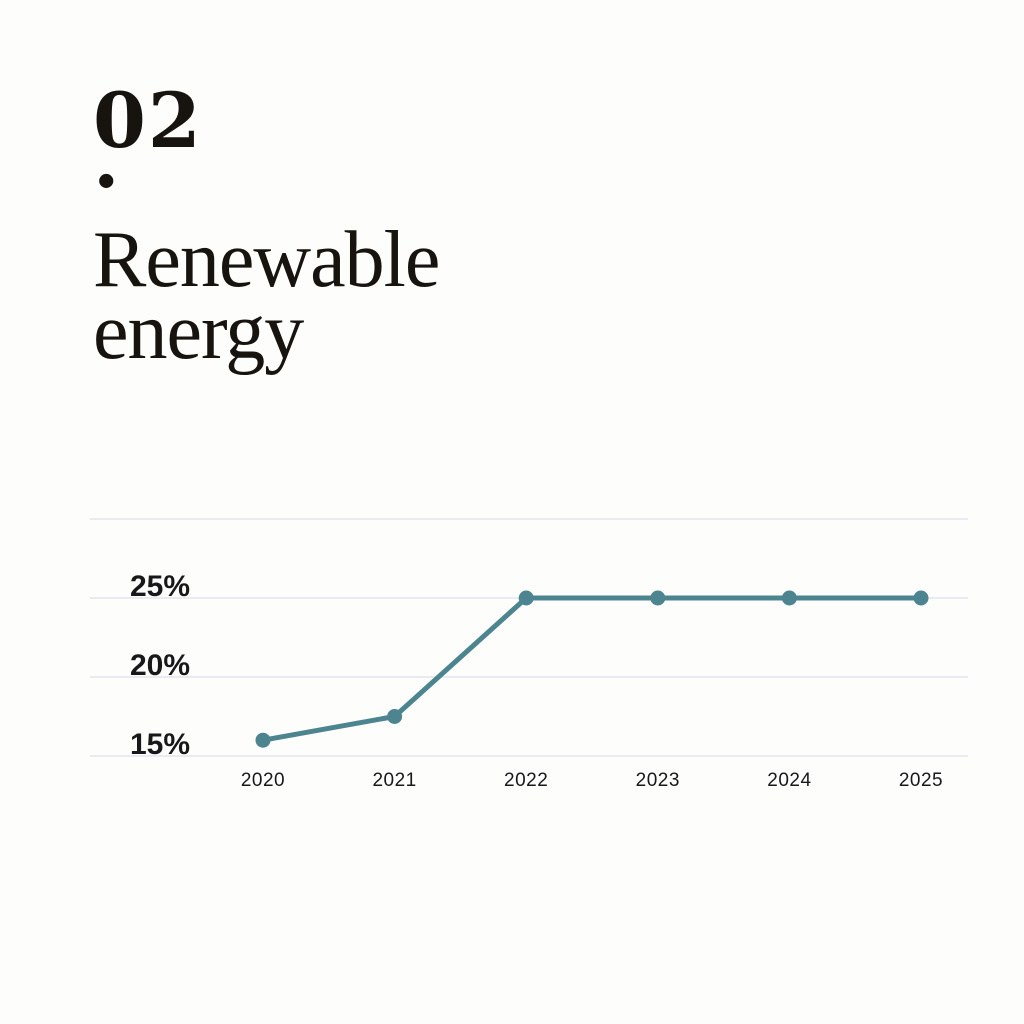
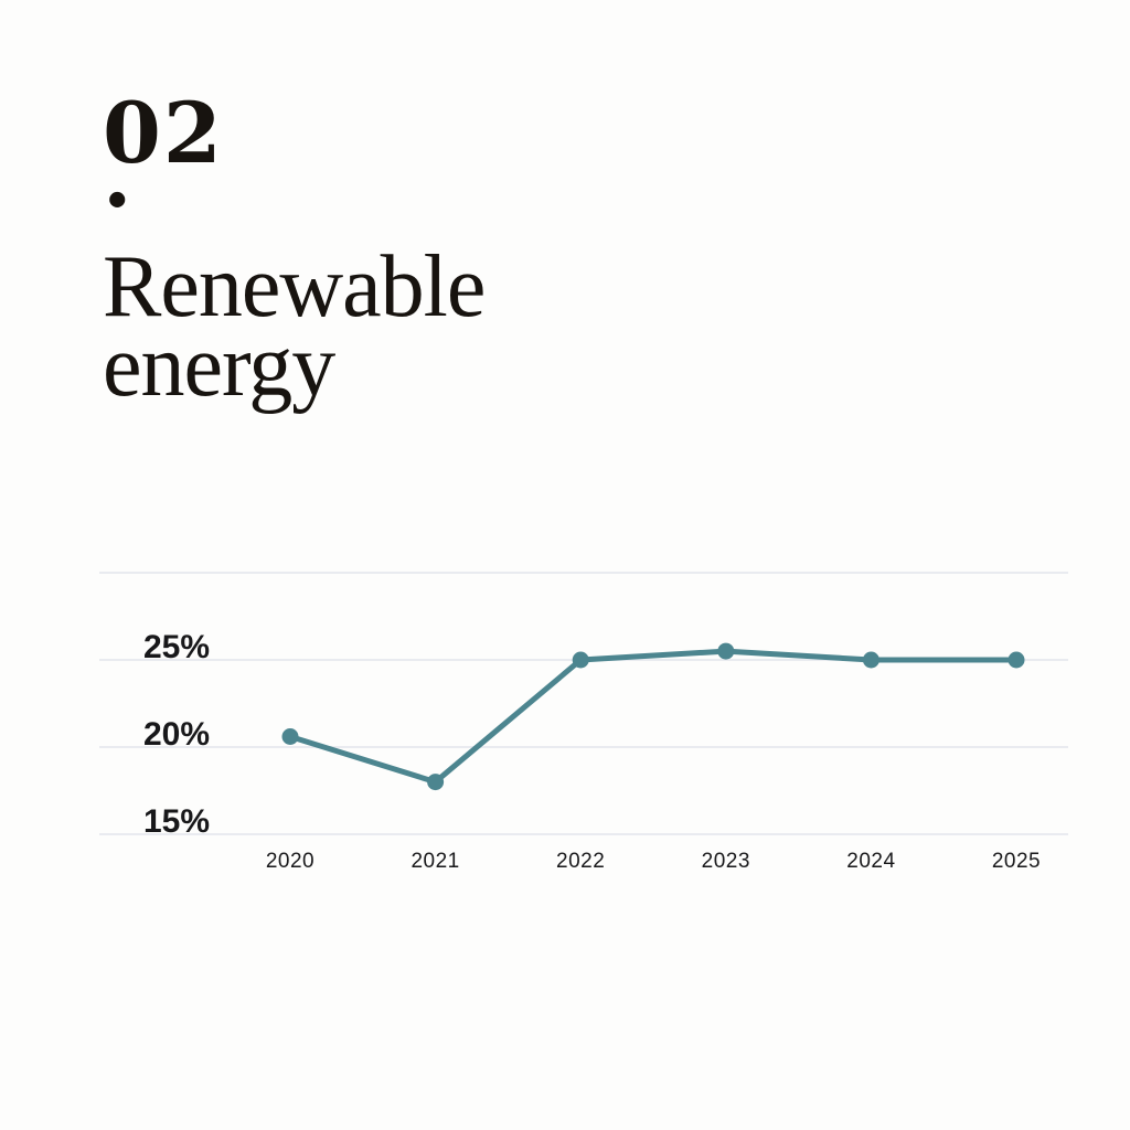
2020: 16.0% -> 20.6%
2021: 17.5% -> 18.0%
2023: 25.0% -> 25.5%
